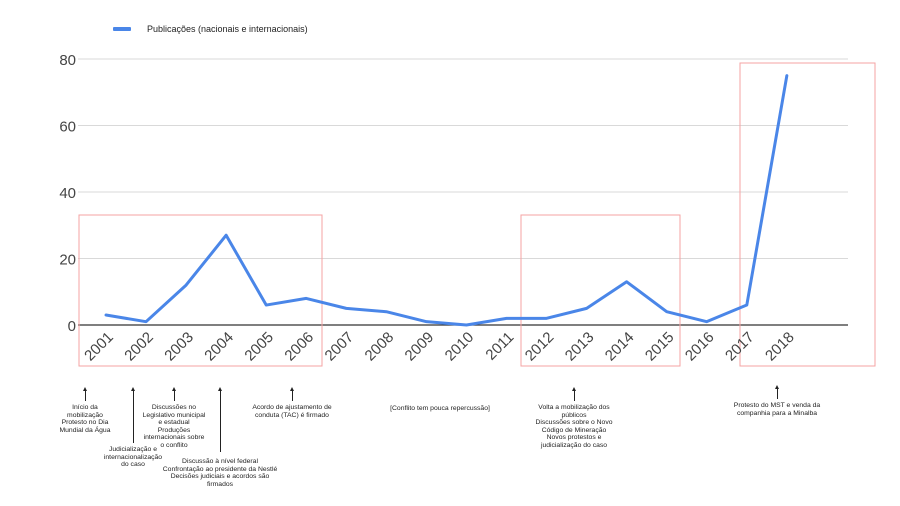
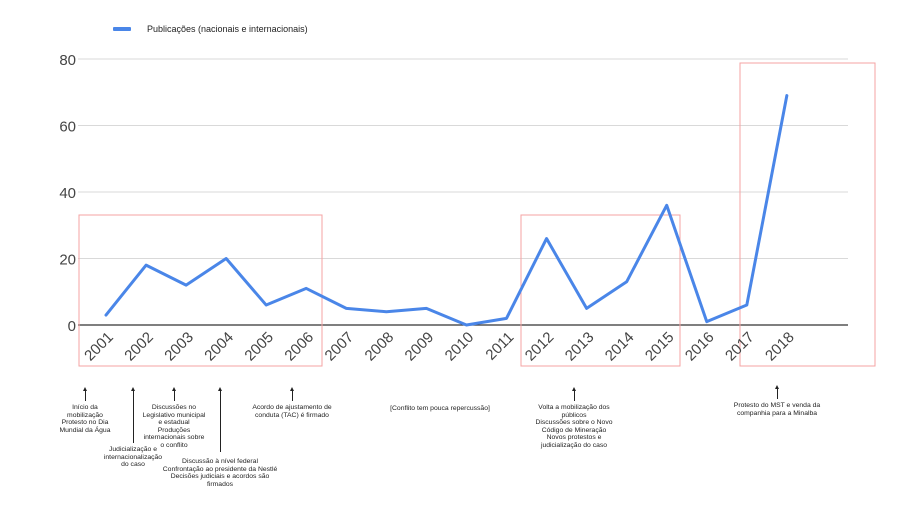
2002: 1 -> 18
2004: 27 -> 20
2006: 8 -> 11
2009: 1 -> 5
2012: 2 -> 26
2015: 4 -> 36
2018: 75 -> 69
